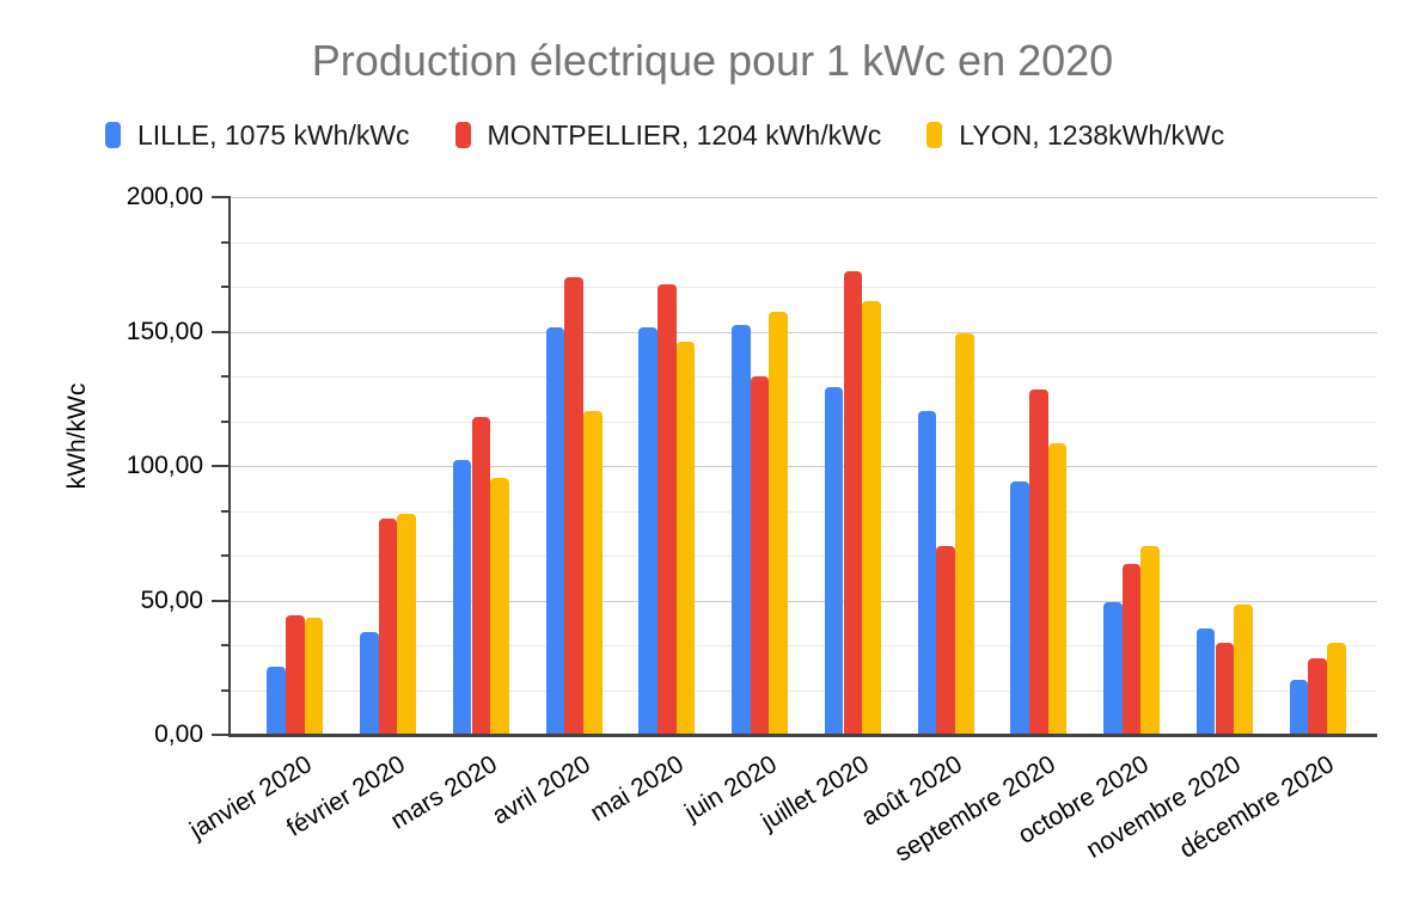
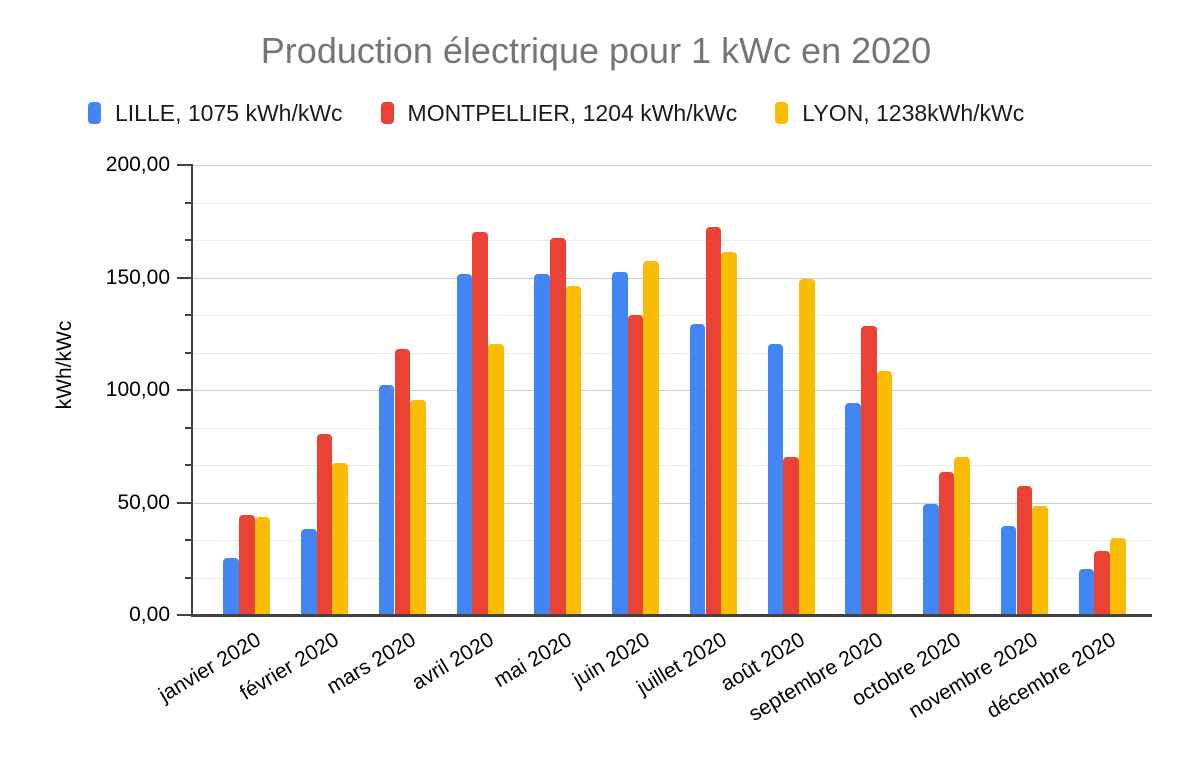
LYON, 1238kWh/kWc/février 2020: 82 -> 67
MONTPELLIER, 1204 kWh/kWc/novembre 2020: 34 -> 57
